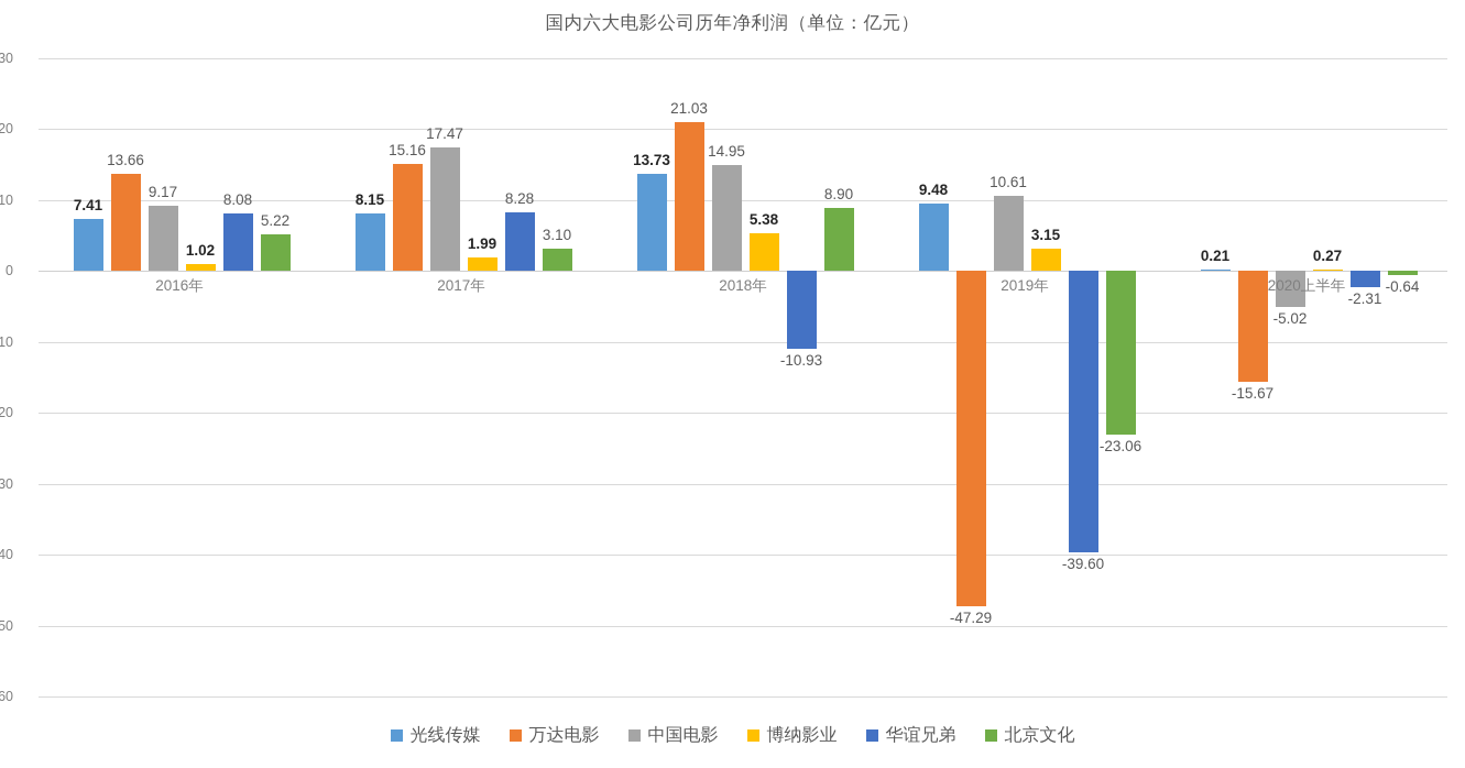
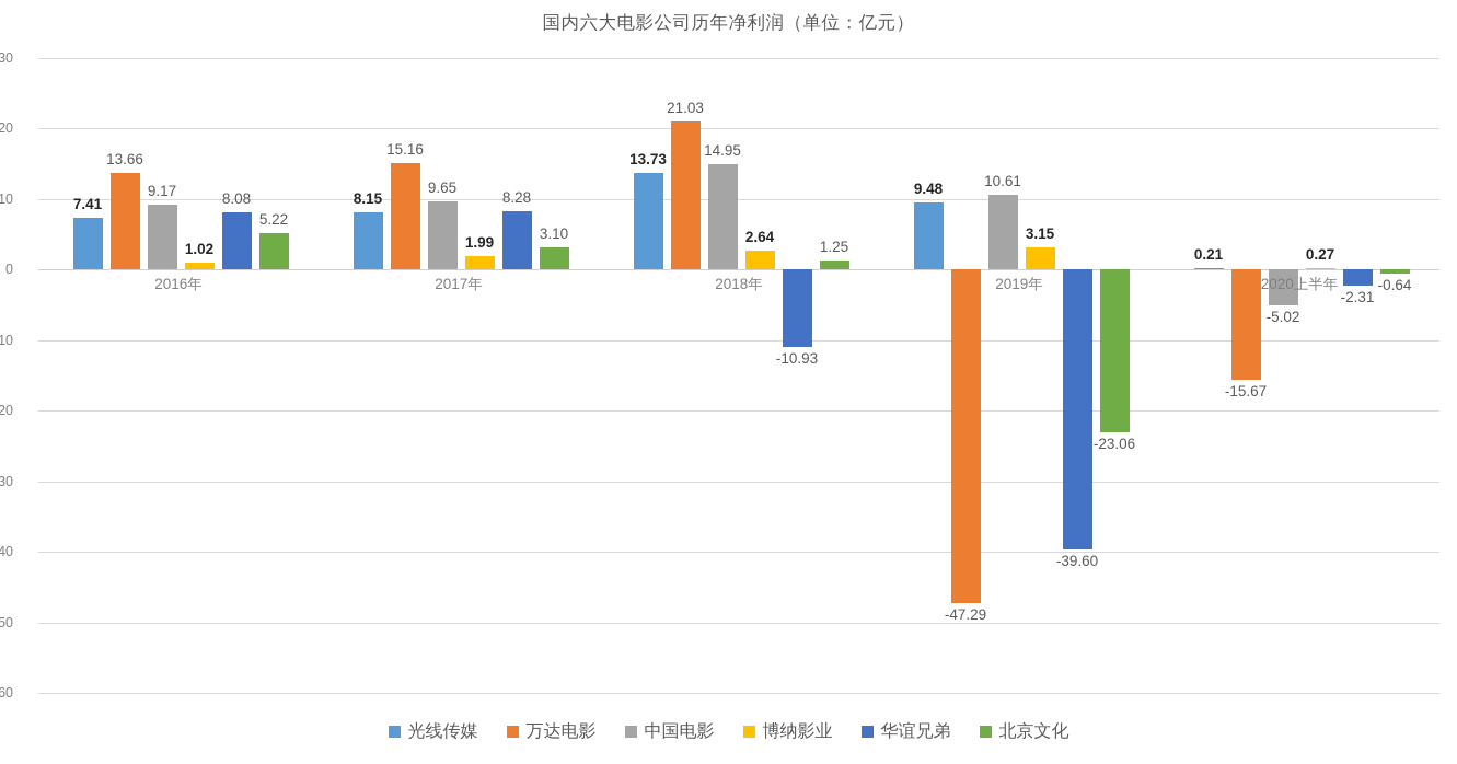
中国电影/2017年: 17.47 -> 9.65
博纳影业/2018年: 5.38 -> 2.64
北京文化/2018年: 8.90 -> 1.25
